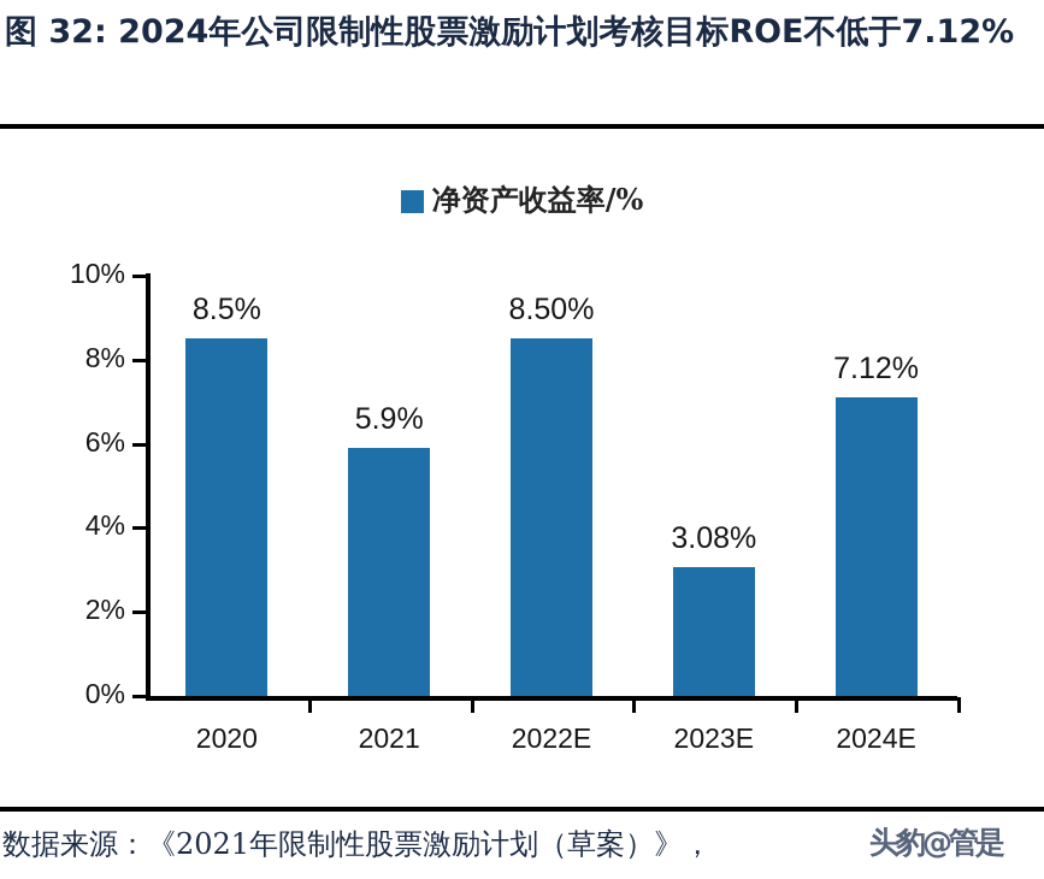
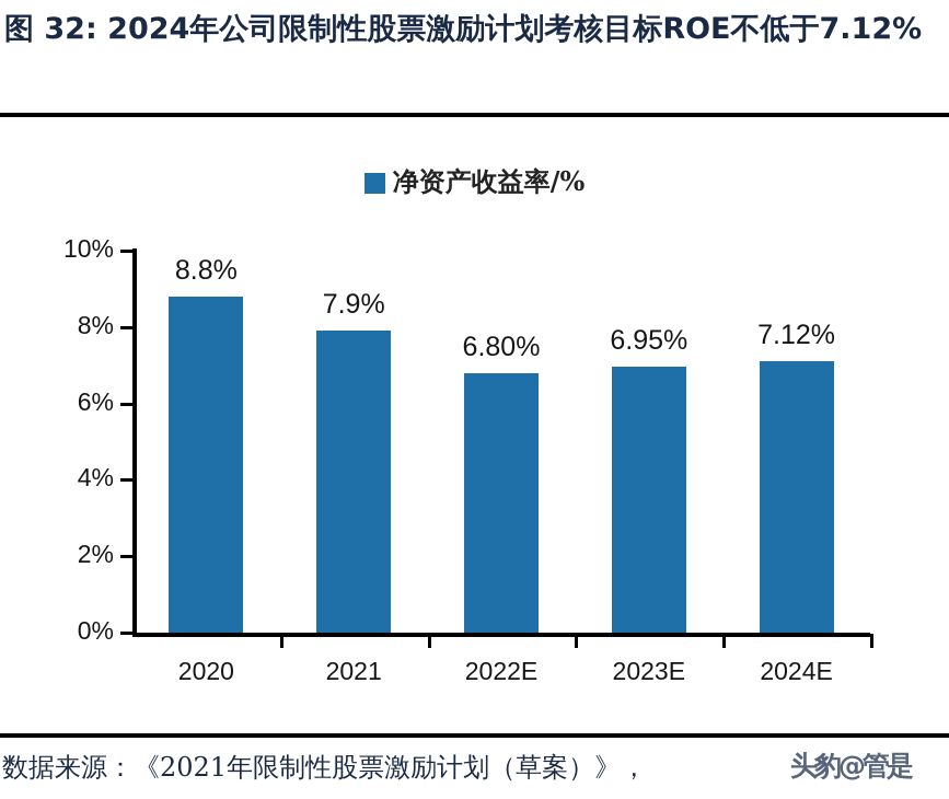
2020: 8.5% -> 8.8%
2021: 5.9% -> 7.9%
2022E: 8.50% -> 6.80%
2023E: 3.08% -> 6.95%
